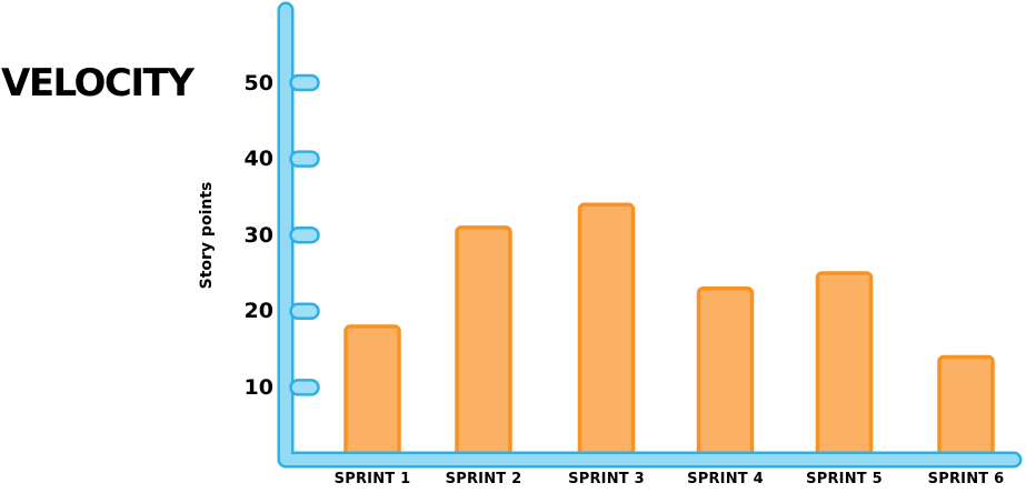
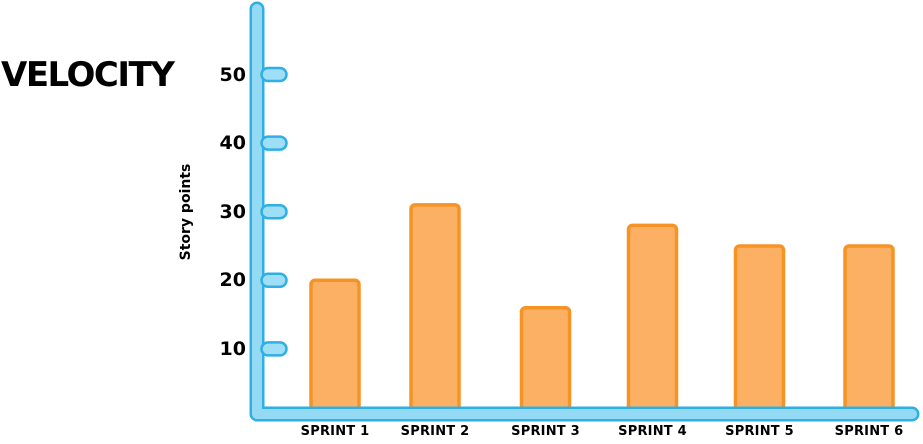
SPRINT 1: 18 -> 20
SPRINT 3: 34 -> 16
SPRINT 4: 23 -> 28
SPRINT 6: 14 -> 25
